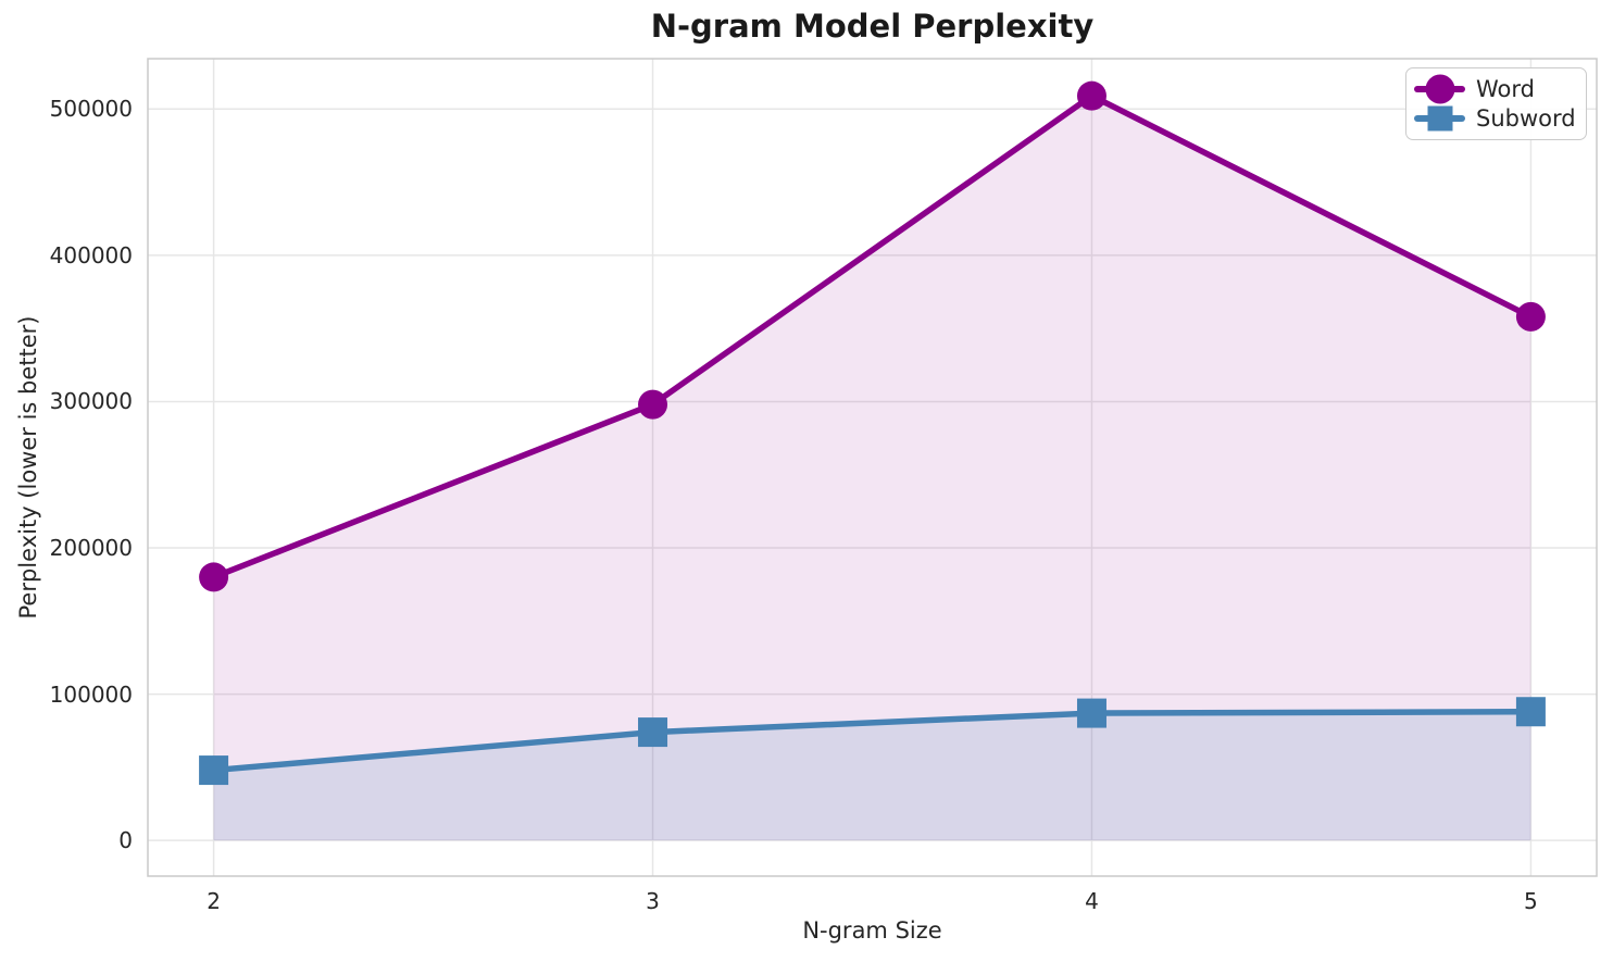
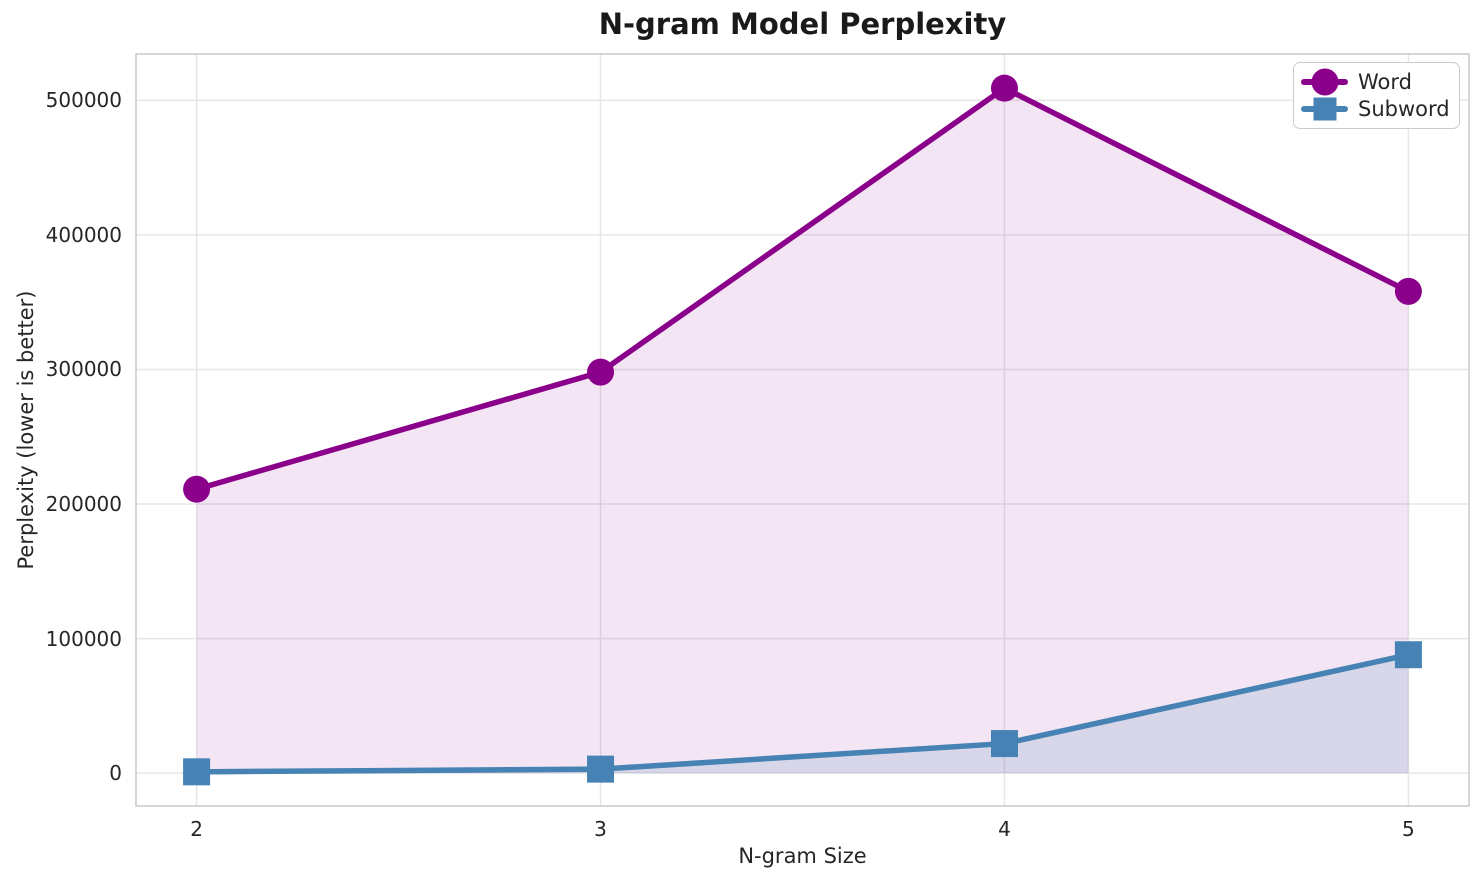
Word/2: 180000 -> 211000
Subword/2: 48000 -> 1000
Subword/3: 74000 -> 3000
Subword/4: 87000 -> 22000
